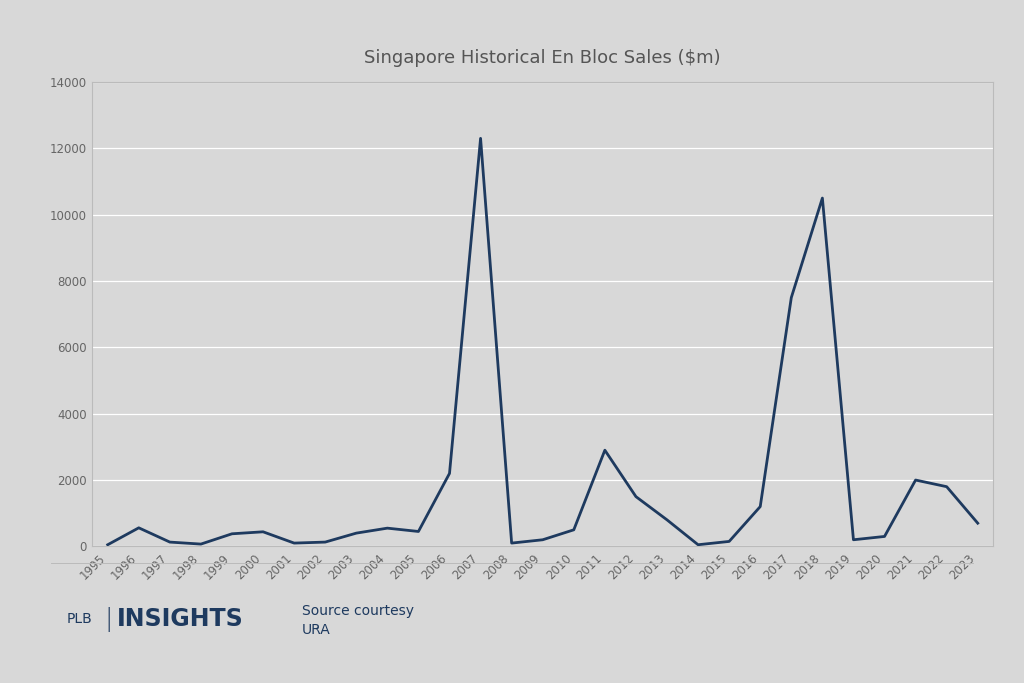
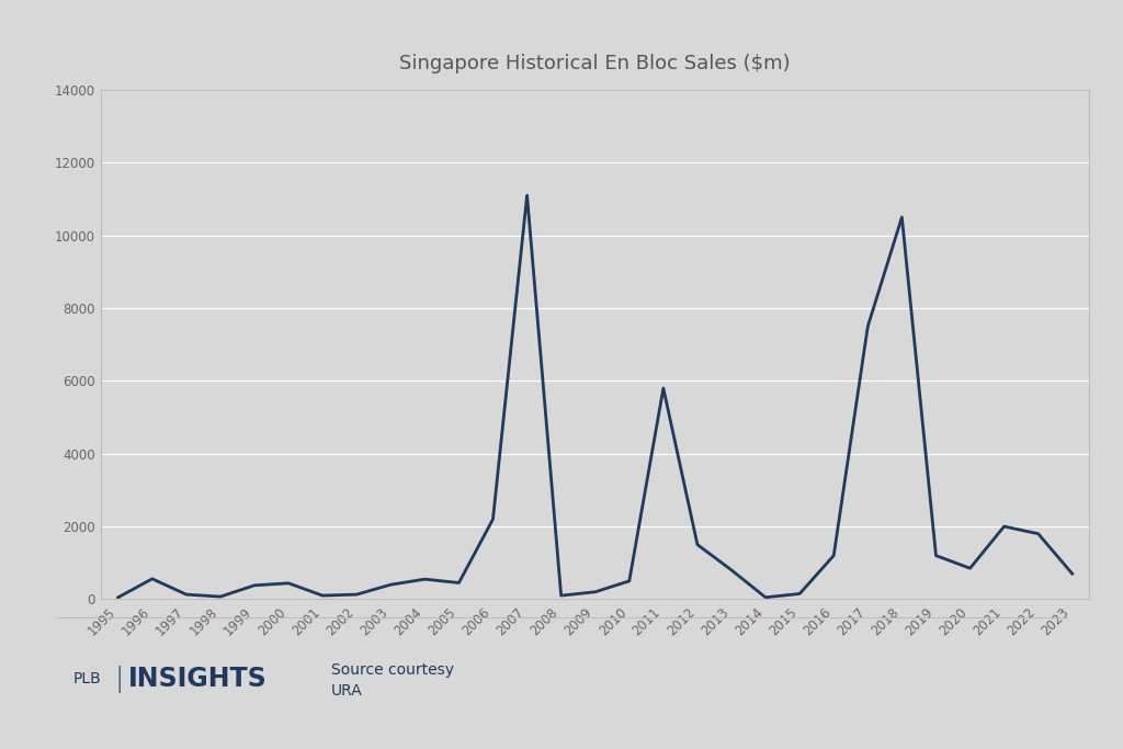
2007: 12300 -> 11100
2011: 2900 -> 5800
2019: 200 -> 1200
2020: 300 -> 850
